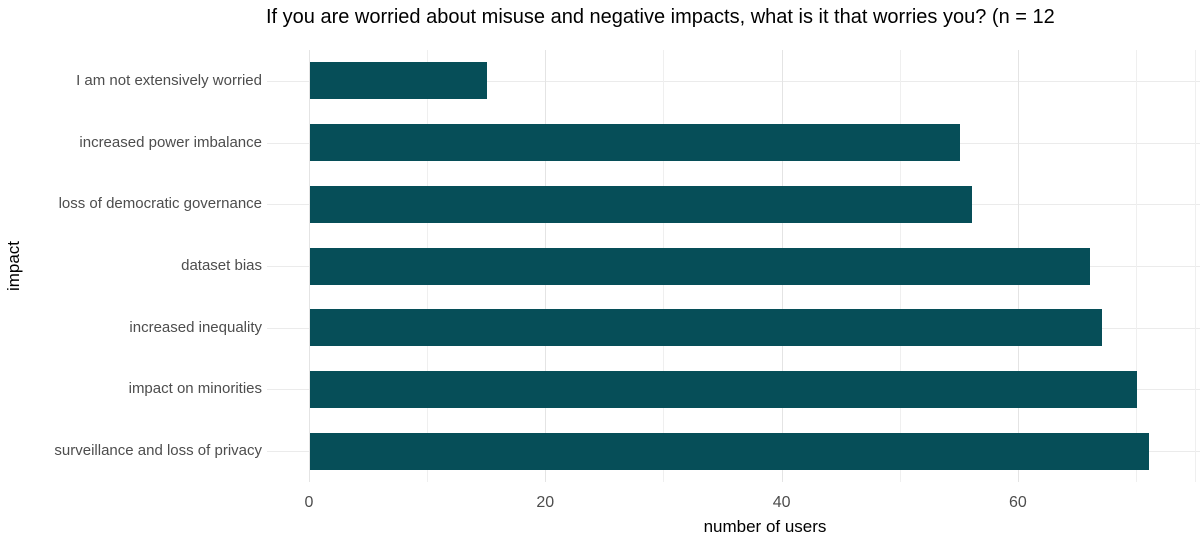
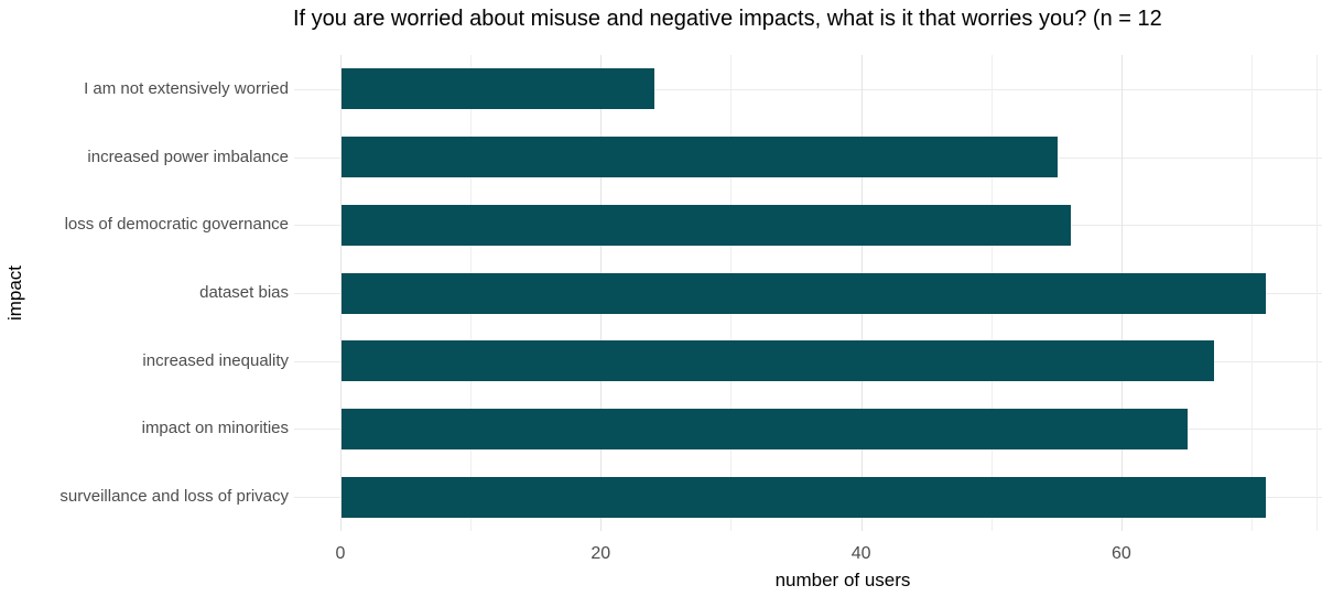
I am not extensively worried: 15 -> 24
dataset bias: 66 -> 71
impact on minorities: 70 -> 65
